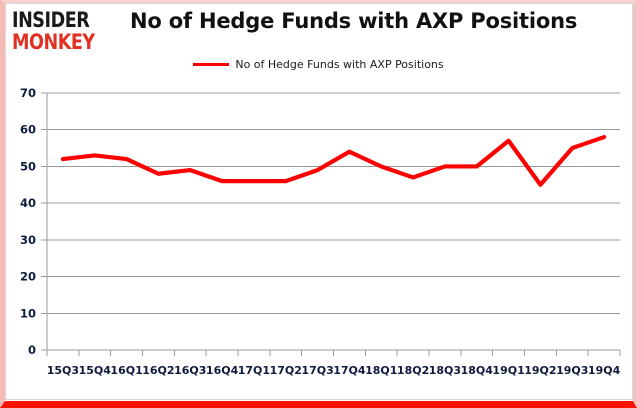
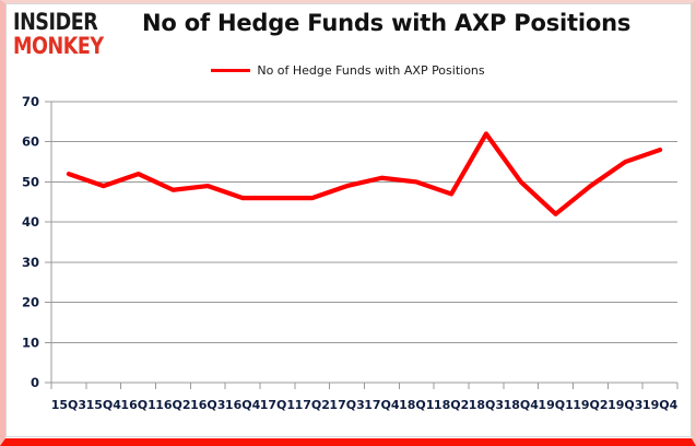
15Q4: 53 -> 49
17Q4: 54 -> 51
18Q3: 50 -> 62
19Q1: 57 -> 42
19Q2: 45 -> 49
